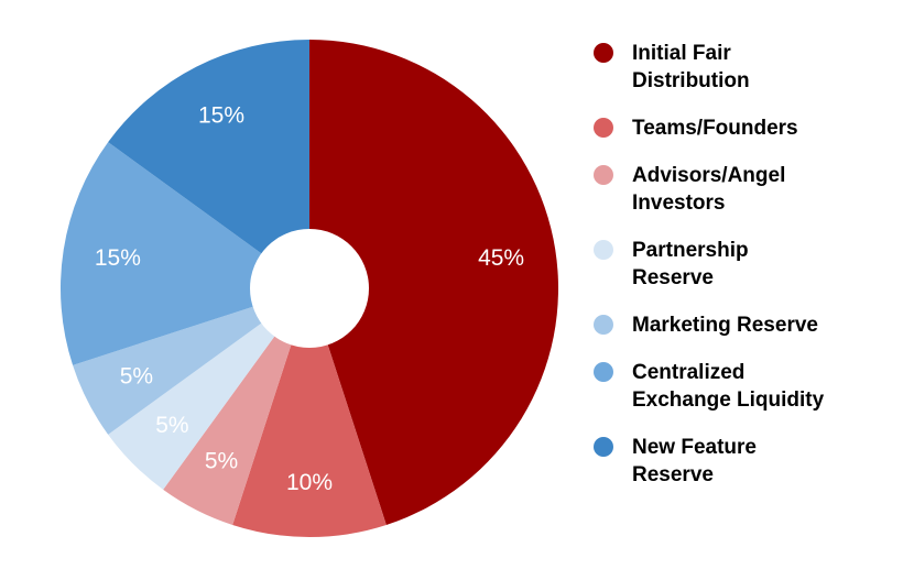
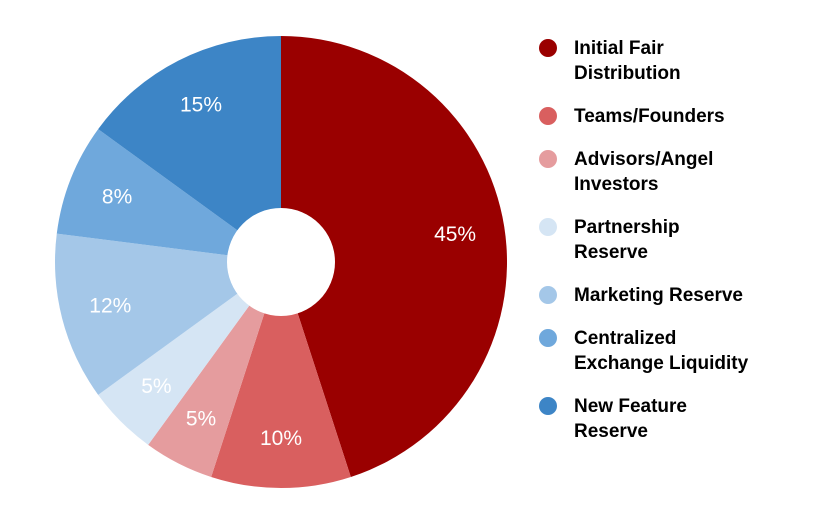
Marketing Reserve: 5% -> 12%
Centralized Exchange Liquidity: 15% -> 8%
